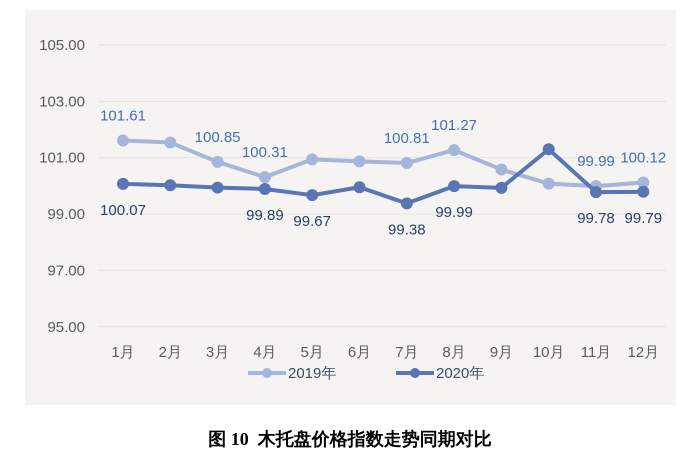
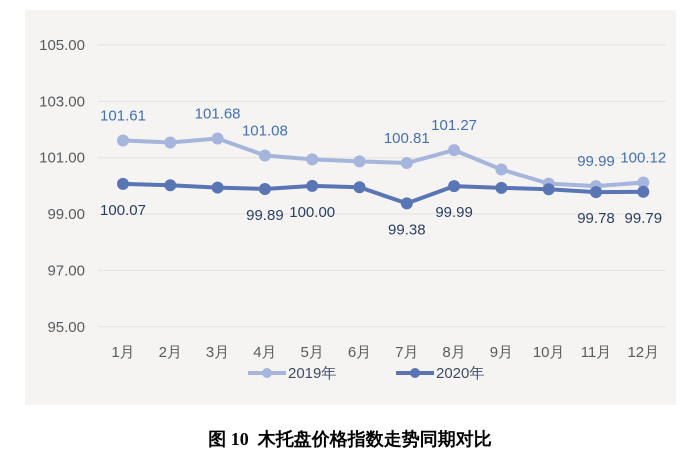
2019年/3月: 100.85 -> 101.68
2019年/4月: 100.31 -> 101.08
2020年/5月: 99.67 -> 100.00
2020年/10月: 101.3 -> 99.9
